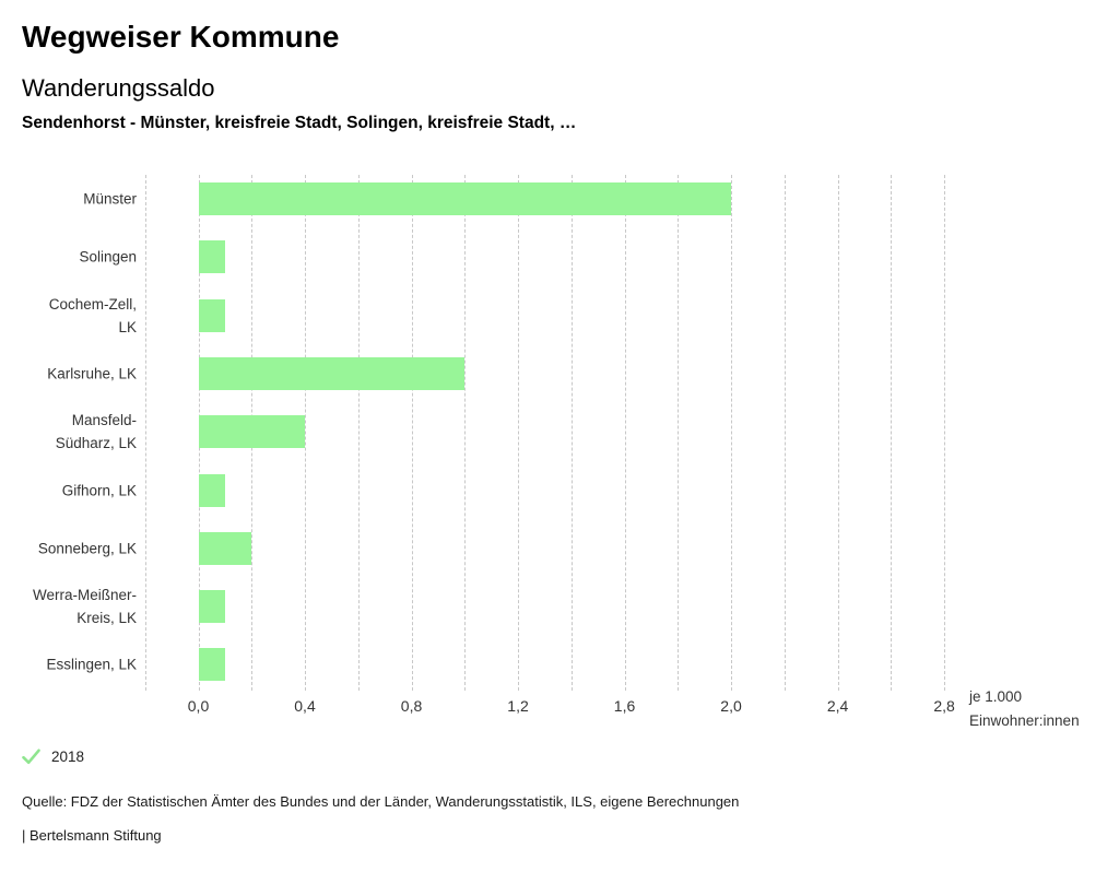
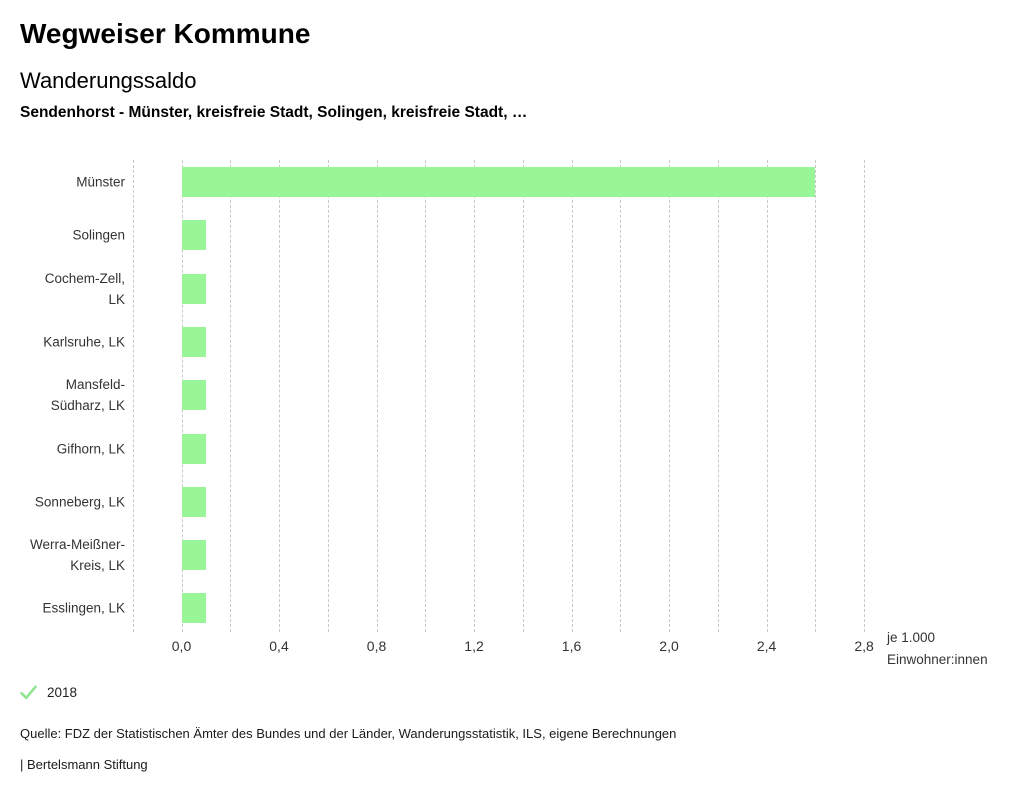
Münster: 2,0 -> 2,6
Karlsruhe, LK: 1,0 -> 0,1
Mansfeld-Südharz, LK: 0,4 -> 0,1
Sonneberg, LK: 0,2 -> 0,1
